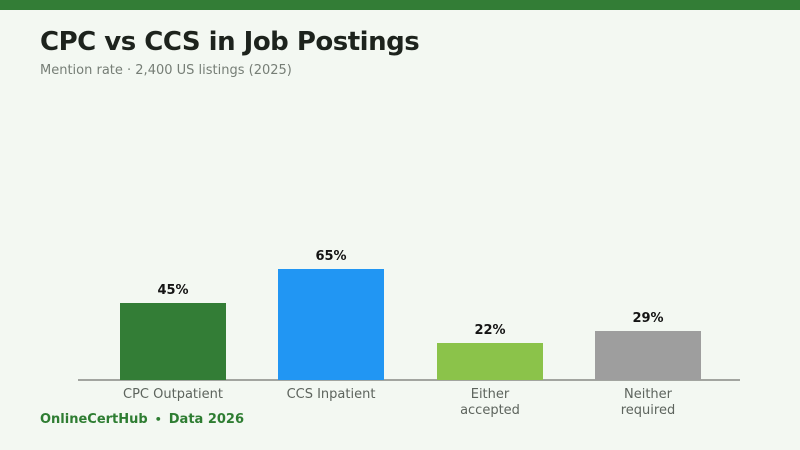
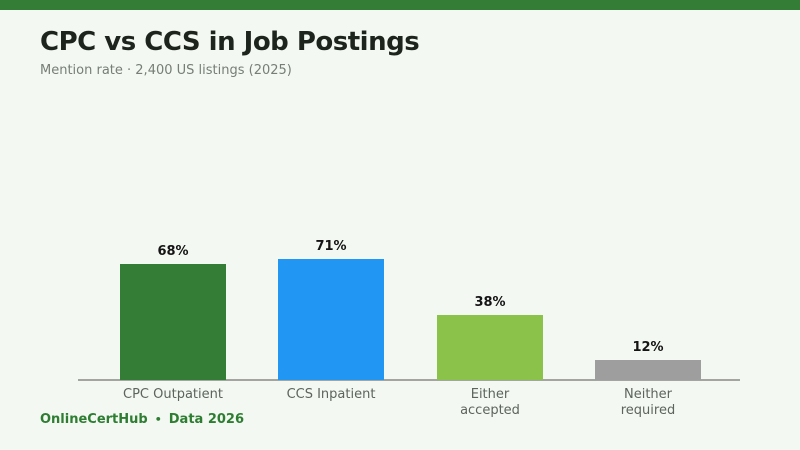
CPC Outpatient: 45% -> 68%
CCS Inpatient: 65% -> 71%
Either accepted: 22% -> 38%
Neither required: 29% -> 12%
